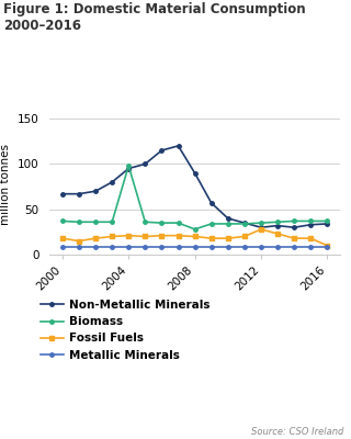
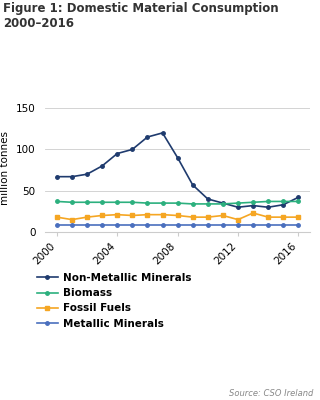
Biomass/2004: 98 -> 36
Biomass/2008: 28 -> 35
Fossil Fuels/2012: 28 -> 15
Non-Metallic Minerals/2016: 34 -> 42
Fossil Fuels/2016: 10 -> 18
